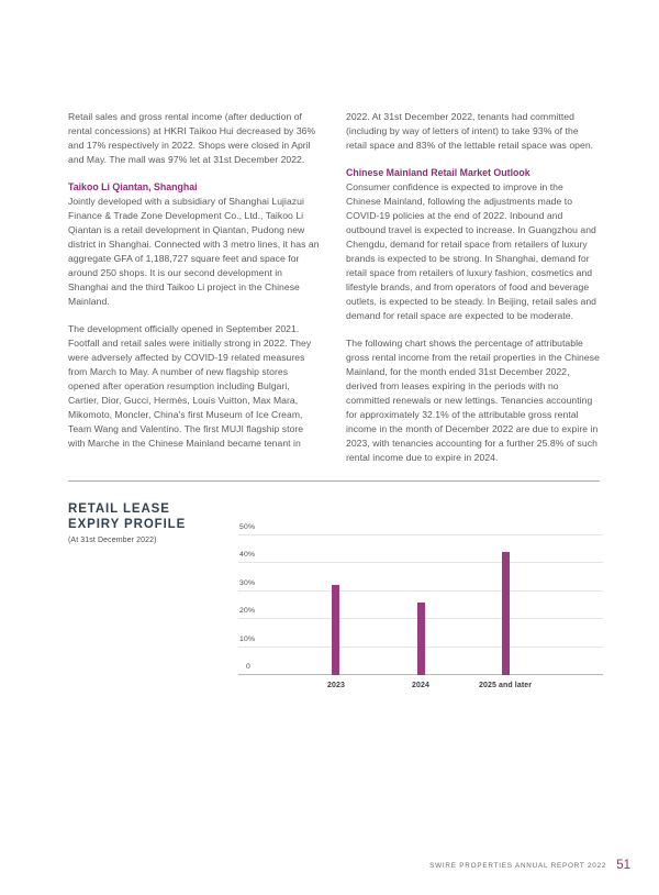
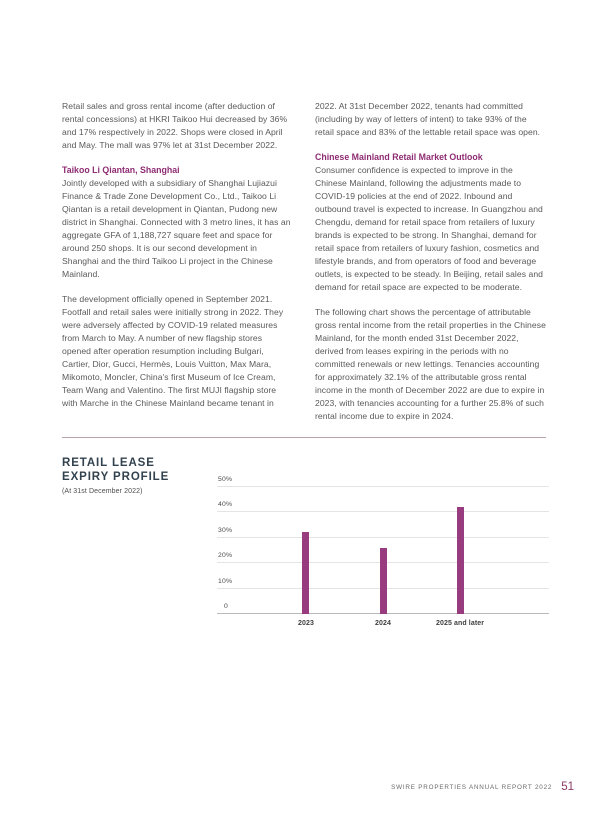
2025 and later: 44% -> 42%
